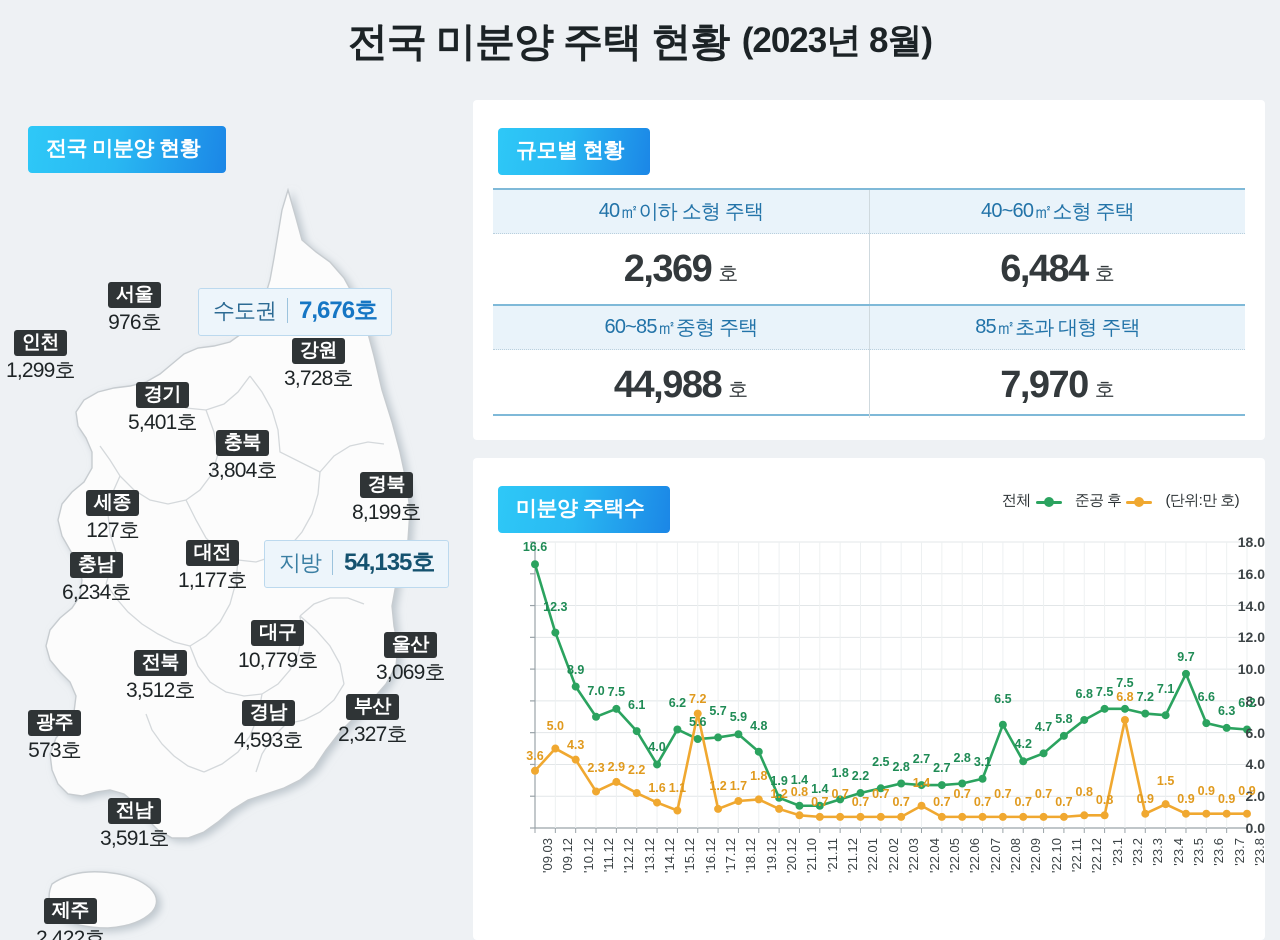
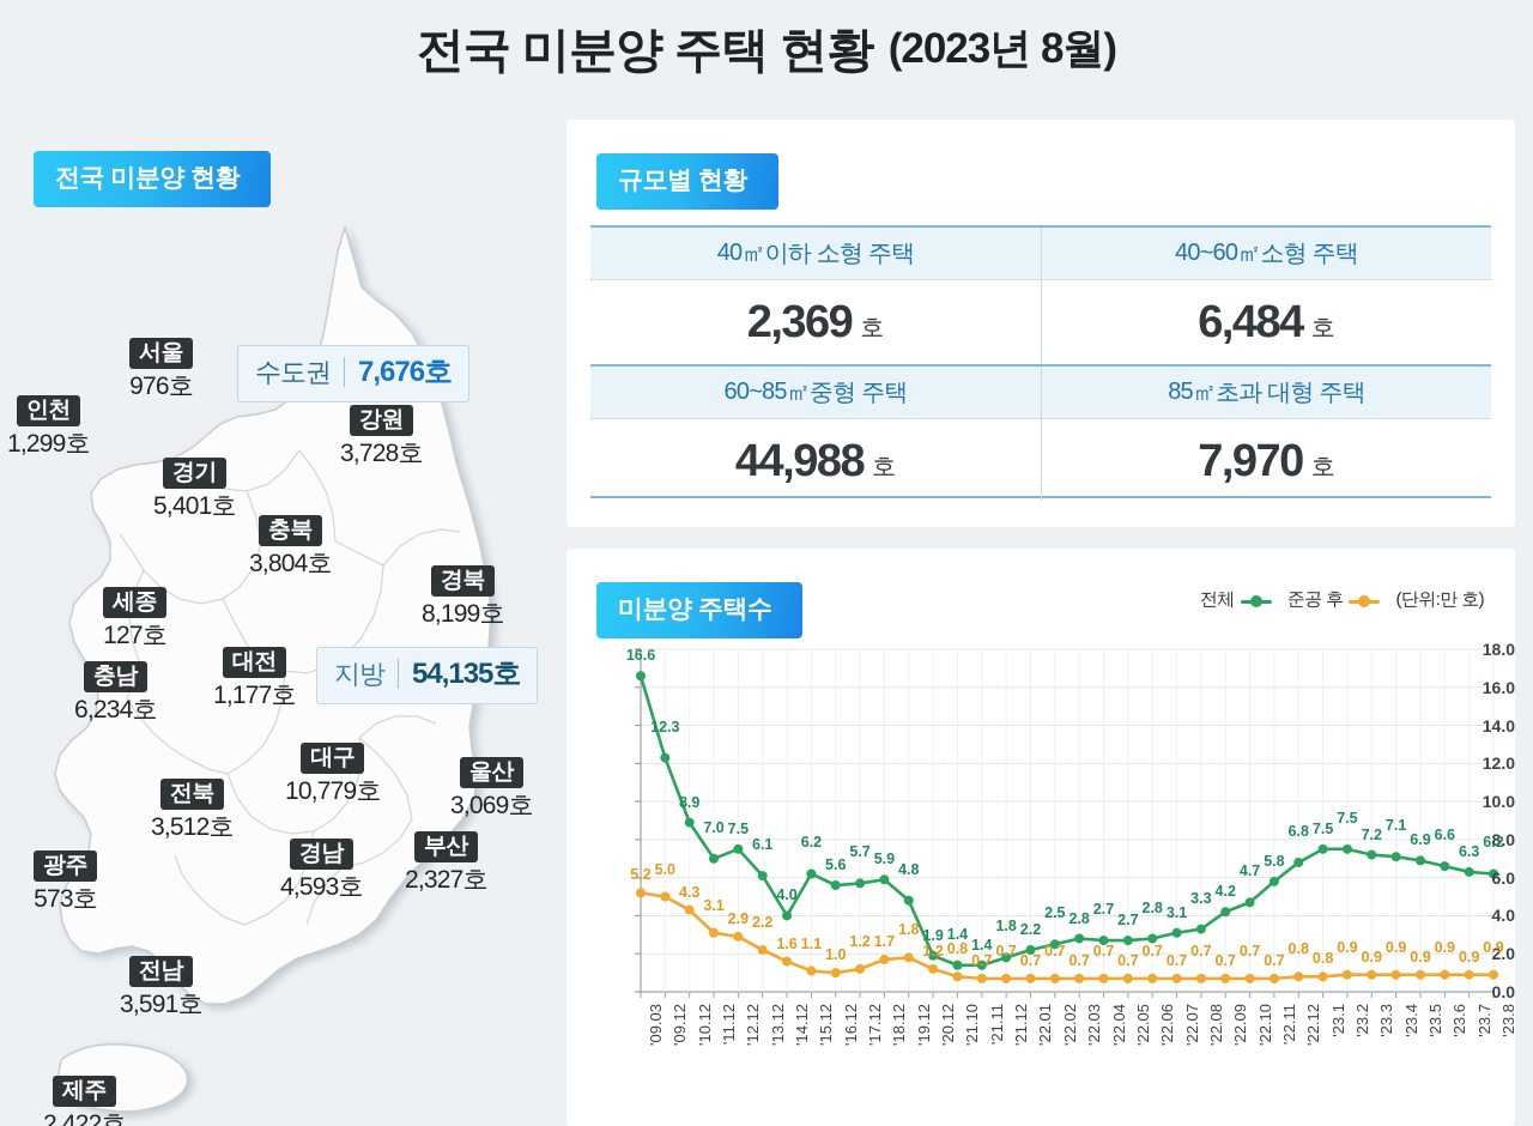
준공 후/'09.03: 3.6 -> 5.2
준공 후/'11.12: 2.3 -> 3.1
준공 후/'16.12: 7.2 -> 1.0
준공 후/'22.04: 1.4 -> 0.7
전체/'22.08: 6.5 -> 3.3
준공 후/'23.2: 6.8 -> 0.9
준공 후/'23.4: 1.5 -> 0.9
전체/'23.5: 9.7 -> 6.9
